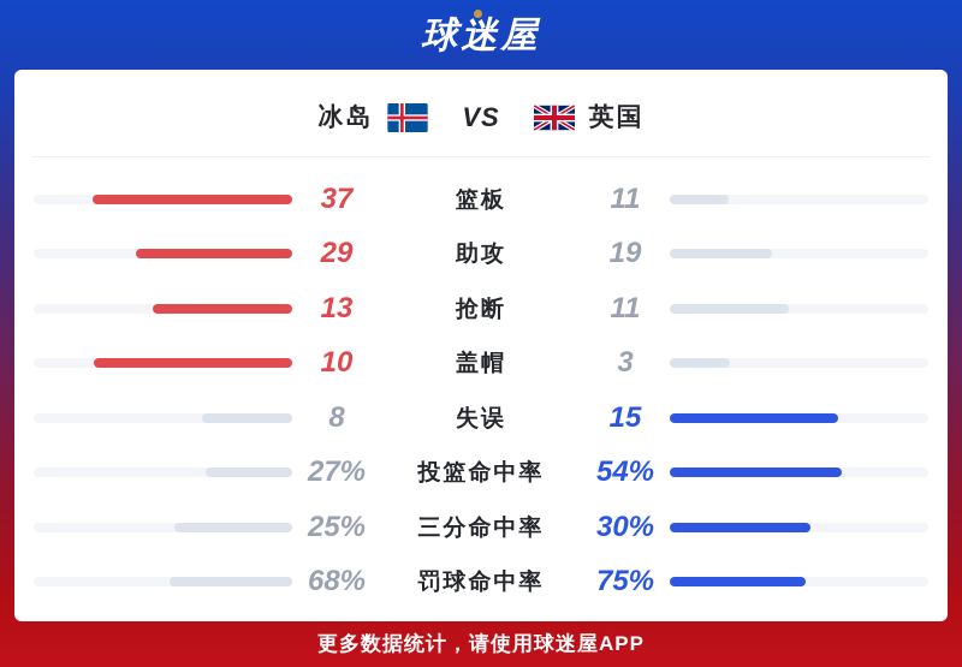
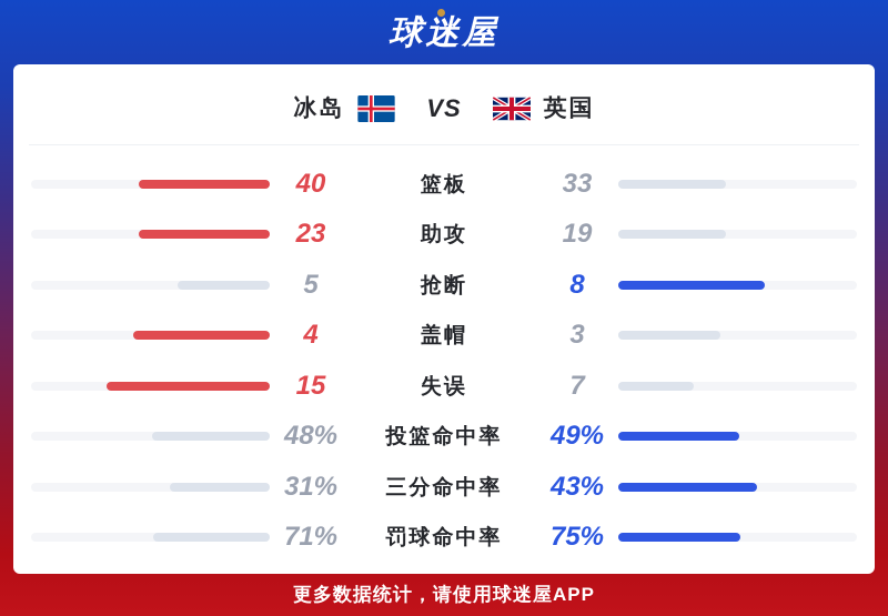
冰岛/篮板: 37 -> 40
英国/篮板: 11 -> 33
冰岛/助攻: 29 -> 23
冰岛/抢断: 13 -> 5
英国/抢断: 11 -> 8
冰岛/盖帽: 10 -> 4
冰岛/失误: 8 -> 15
英国/失误: 15 -> 7
冰岛/投篮命中率: 27% -> 48%
英国/投篮命中率: 54% -> 49%
冰岛/三分命中率: 25% -> 31%
英国/三分命中率: 30% -> 43%
冰岛/罚球命中率: 68% -> 71%
